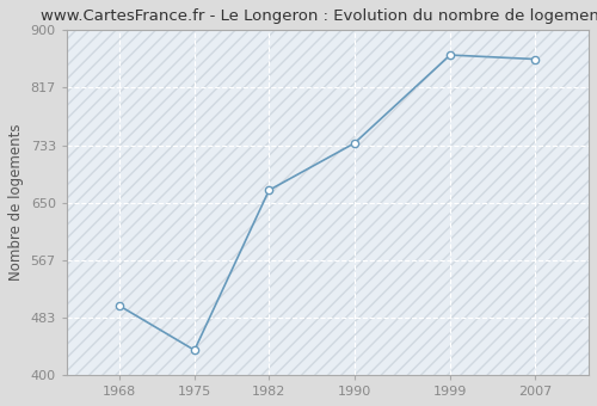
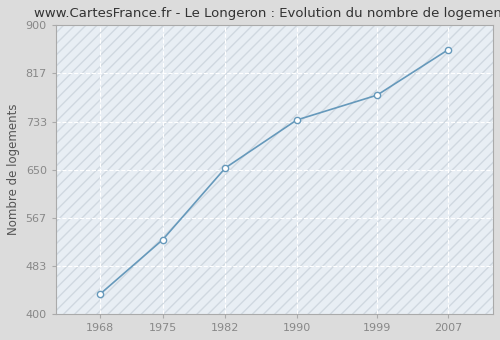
1968: 500 -> 435
1975: 436 -> 529
1982: 668 -> 653
1999: 864 -> 779
